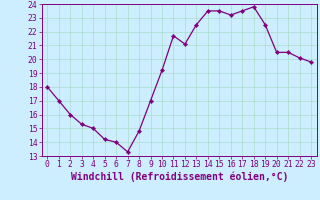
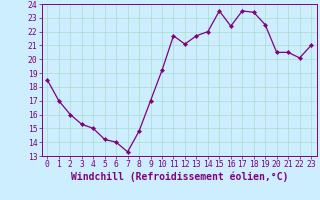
0: 18.0 -> 18.5
13: 22.5 -> 21.7
14: 23.5 -> 22.0
16: 23.2 -> 22.4
18: 23.8 -> 23.4
23: 19.8 -> 21.0
